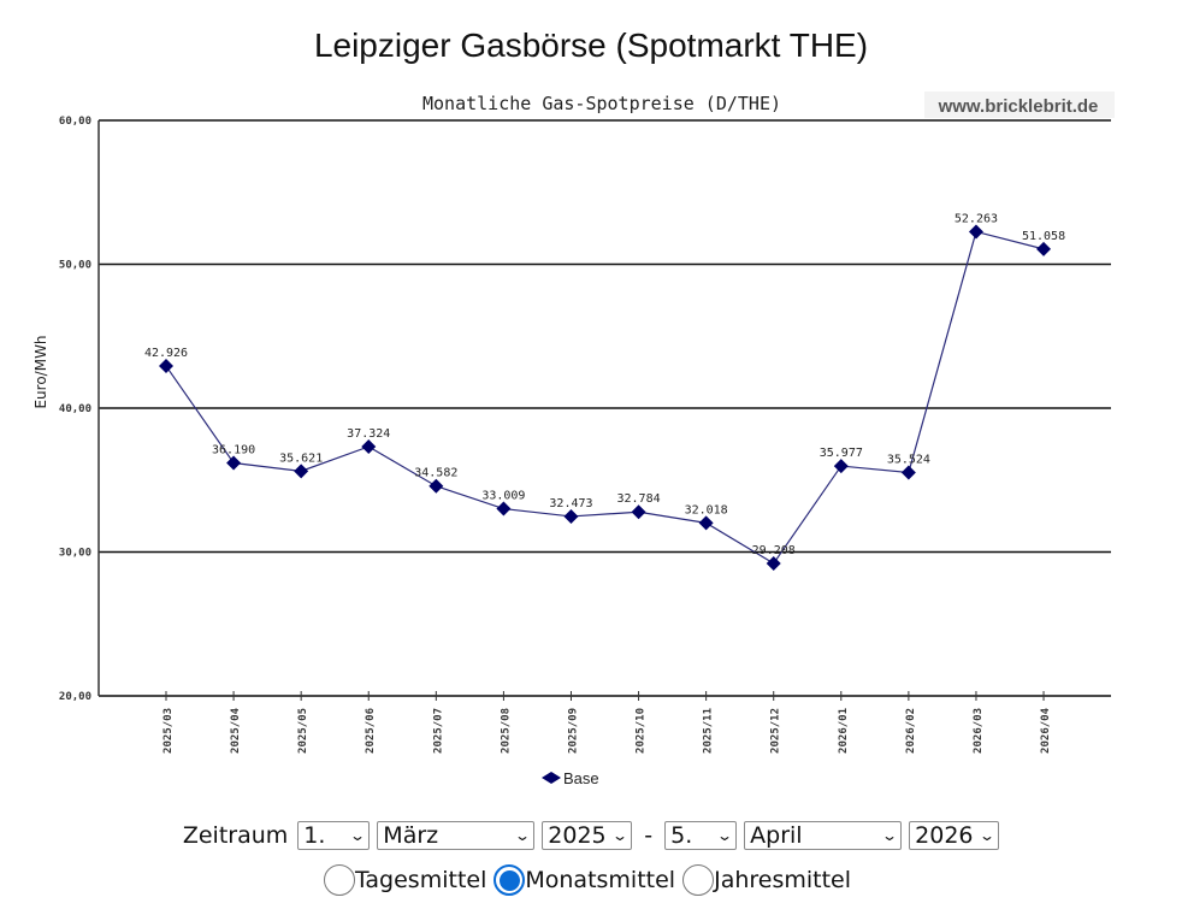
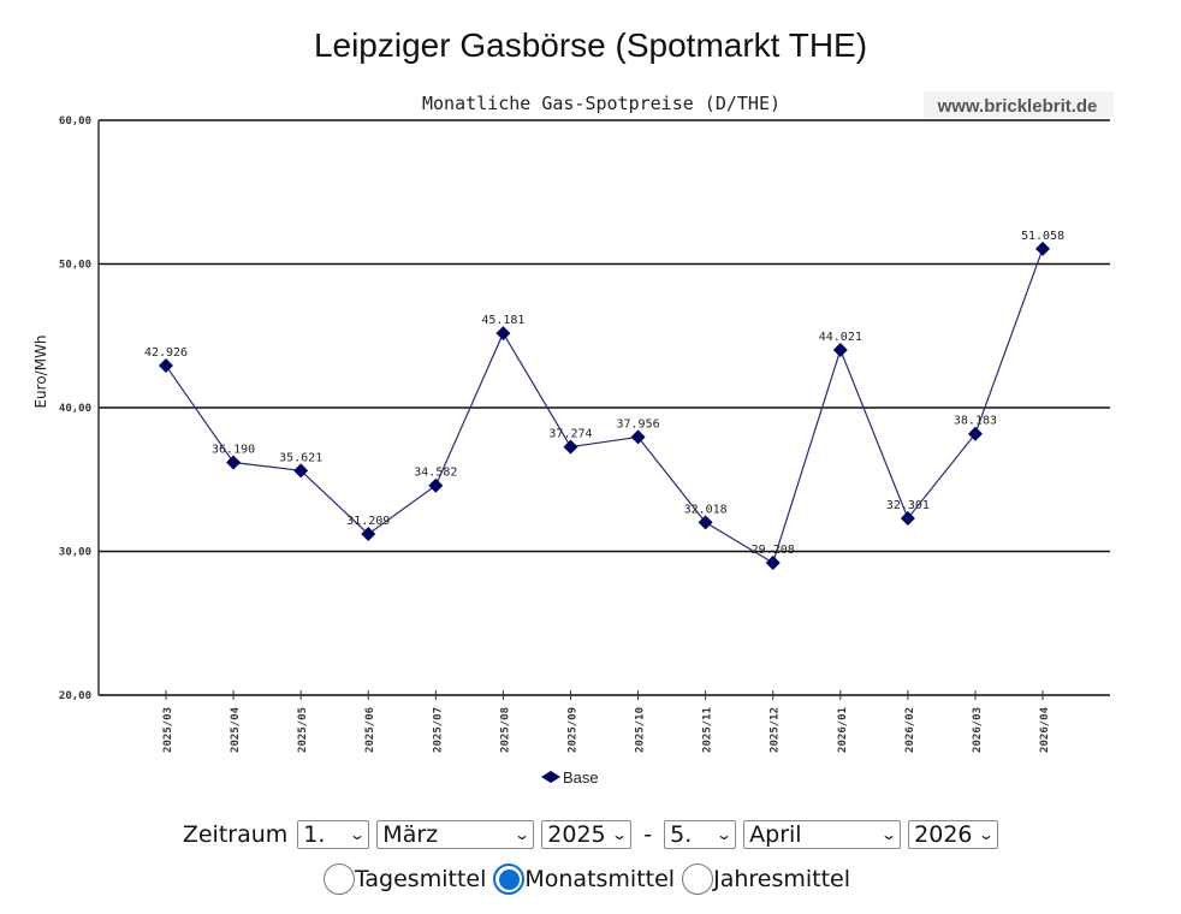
2025/06: 37.324 -> 31.209
2025/08: 33.009 -> 45.181
2025/09: 32.473 -> 37.274
2025/10: 32.784 -> 37.956
2026/01: 35.977 -> 44.021
2026/02: 35.524 -> 32.301
2026/03: 52.263 -> 38.183
